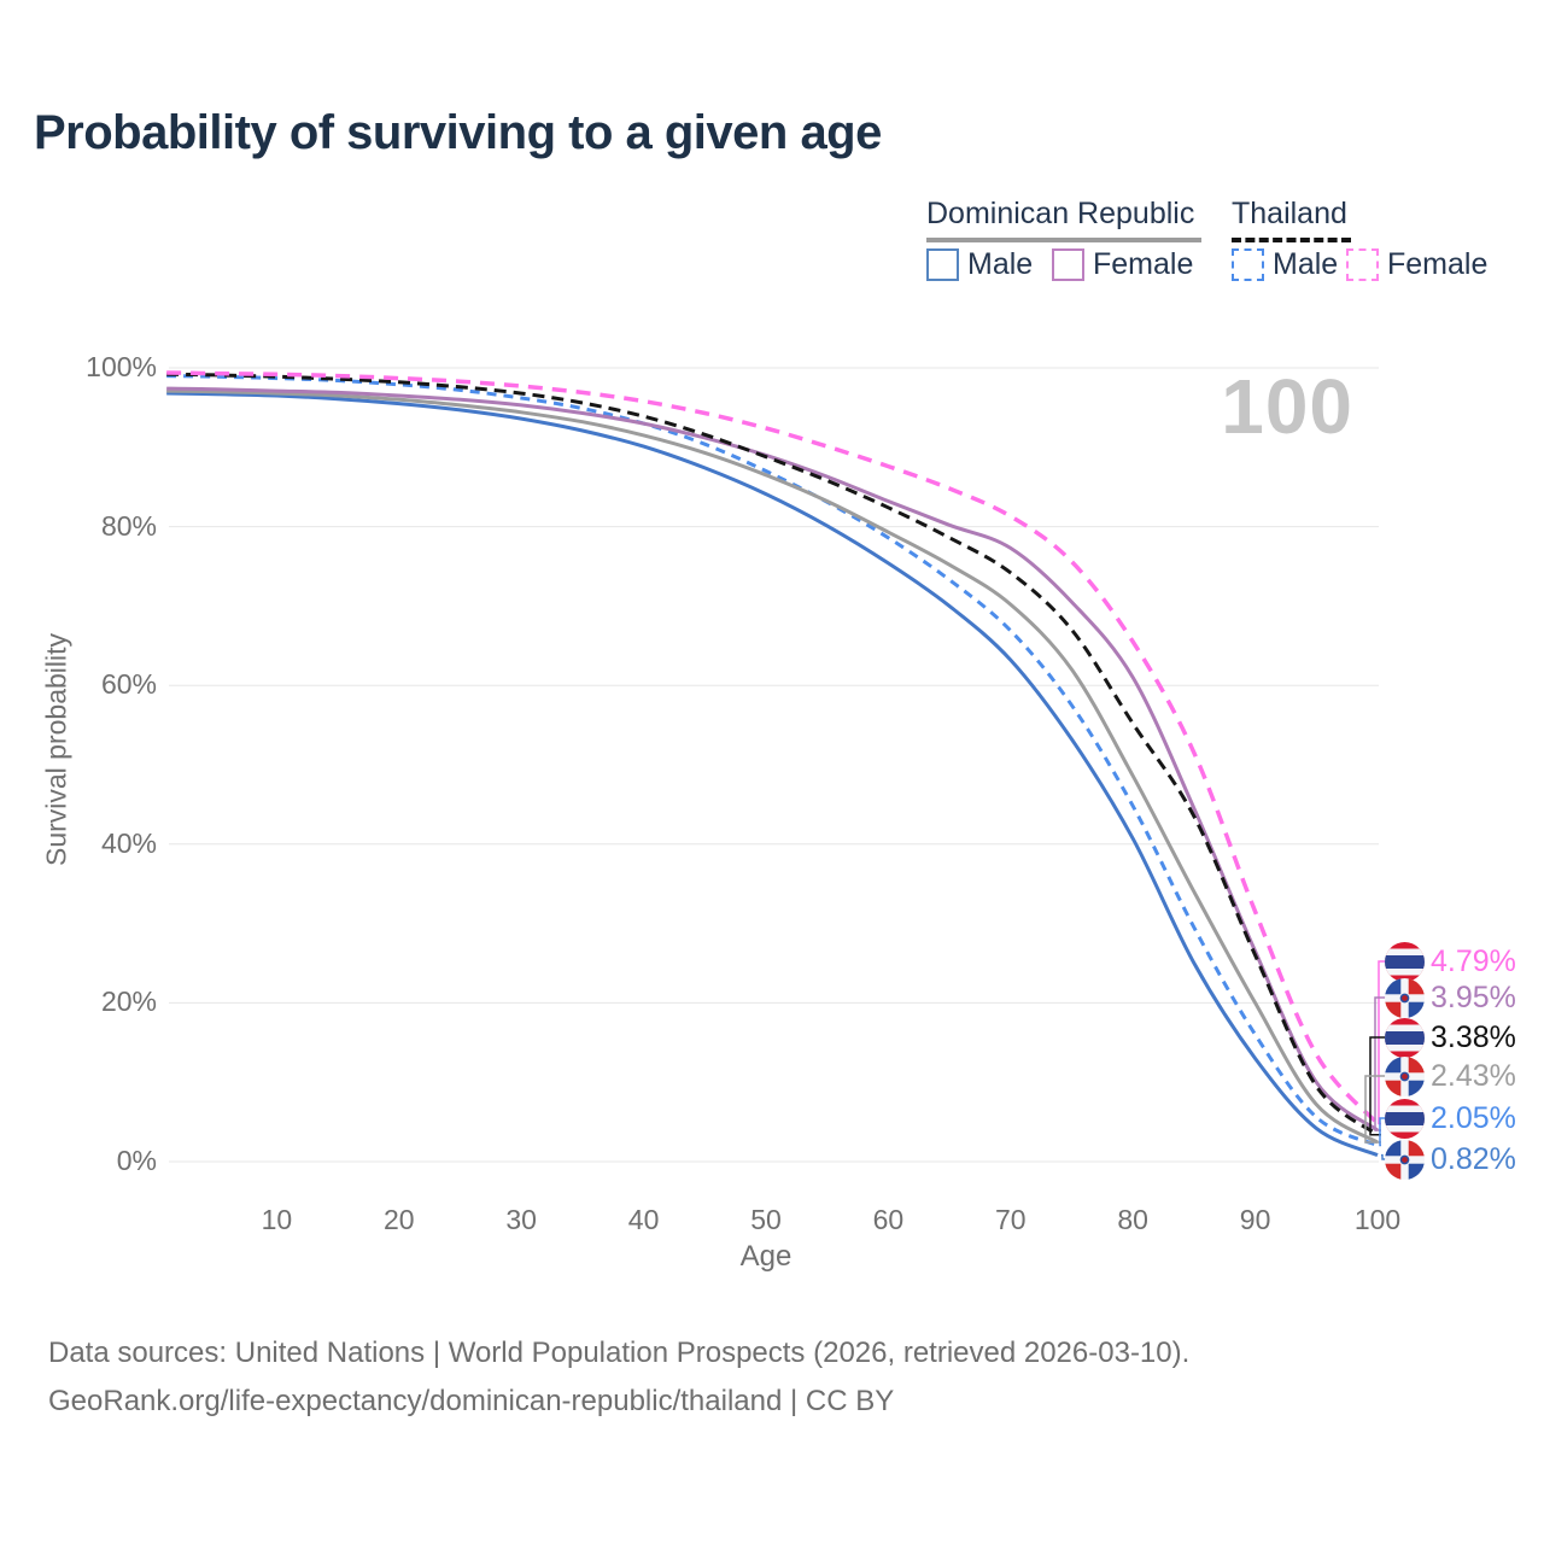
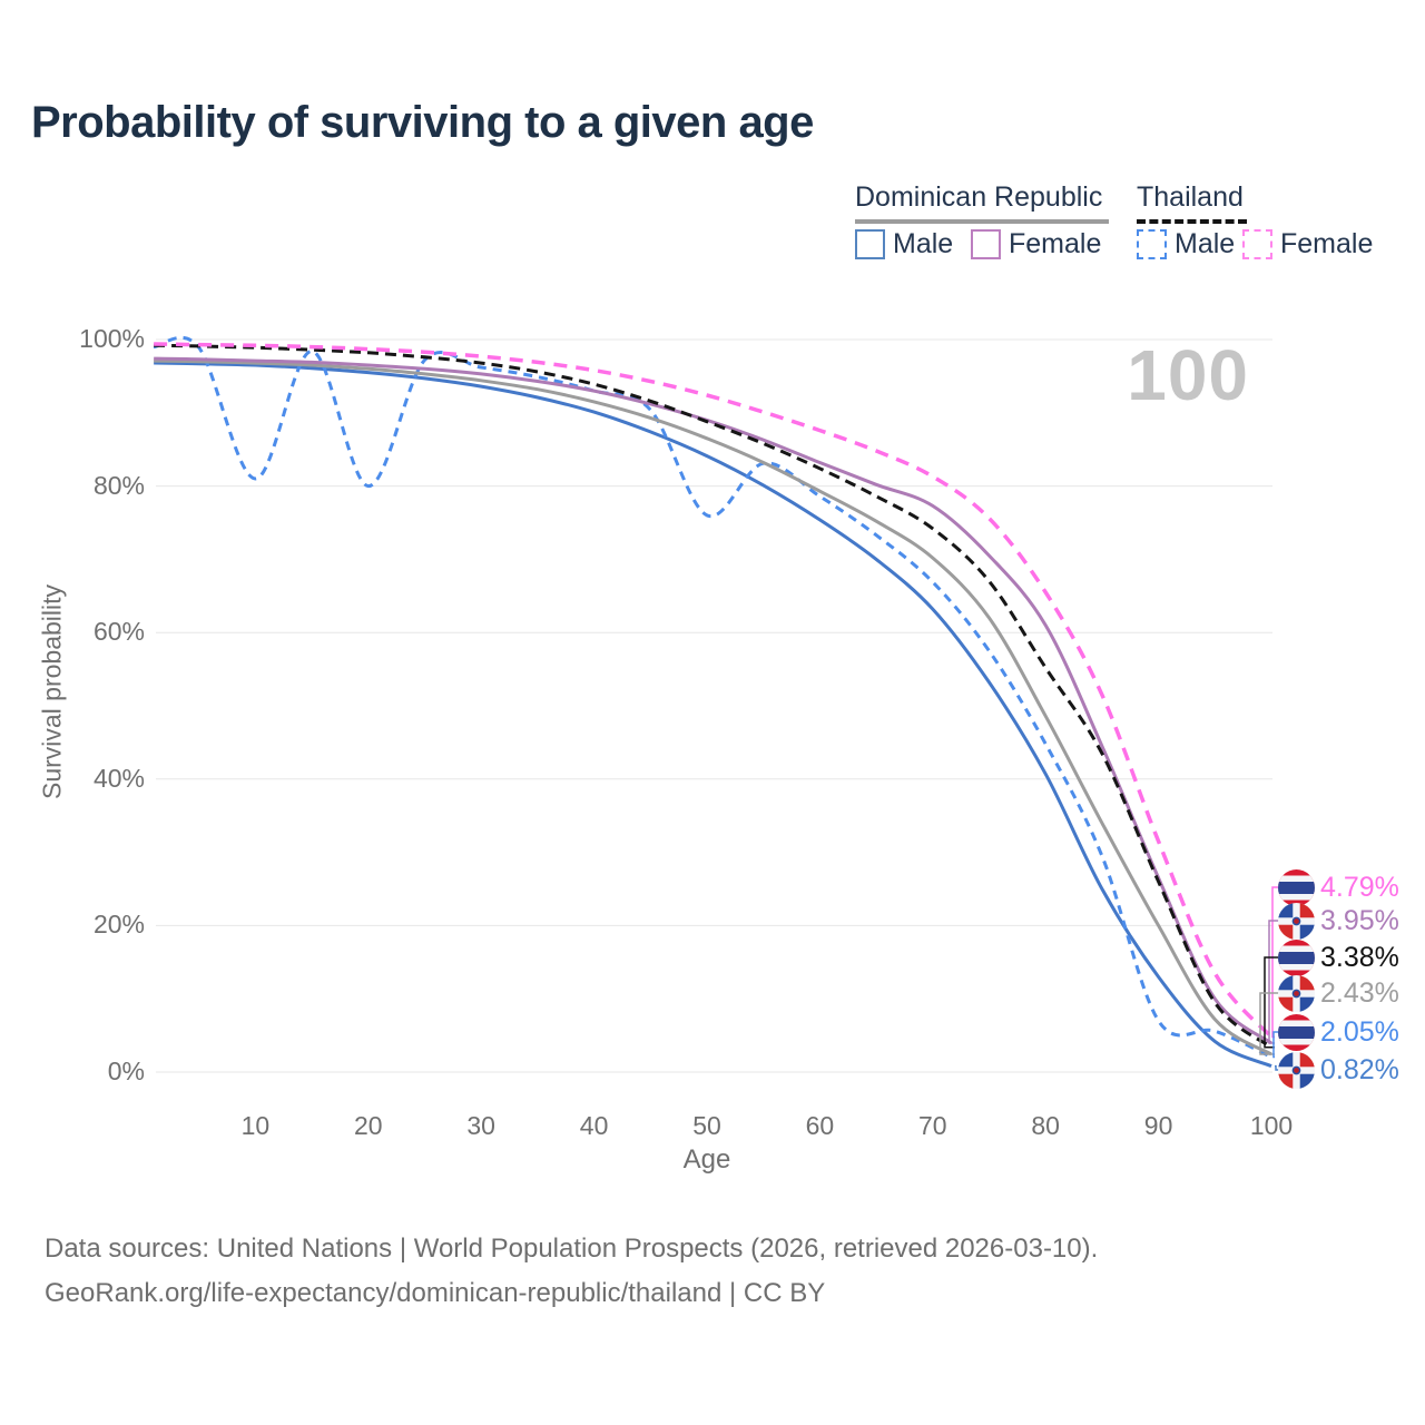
Thailand Male/10: 99% -> 81%
Thailand Male/20: 98% -> 80%
Thailand Male/50: 87% -> 76%
Thailand Male/90: 16% -> 7%
